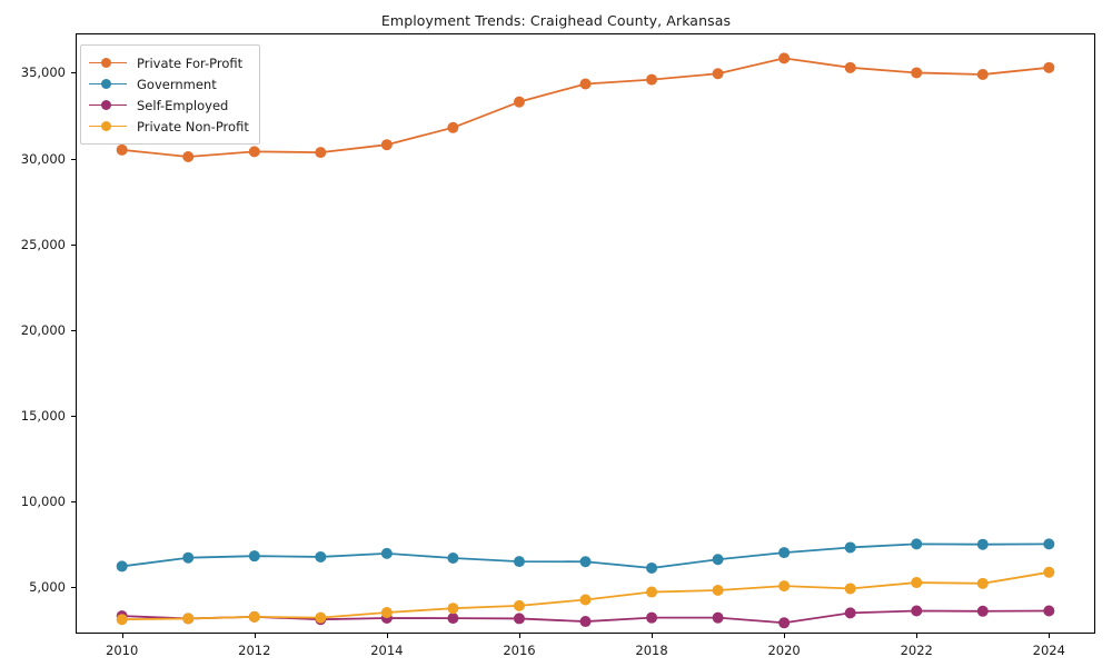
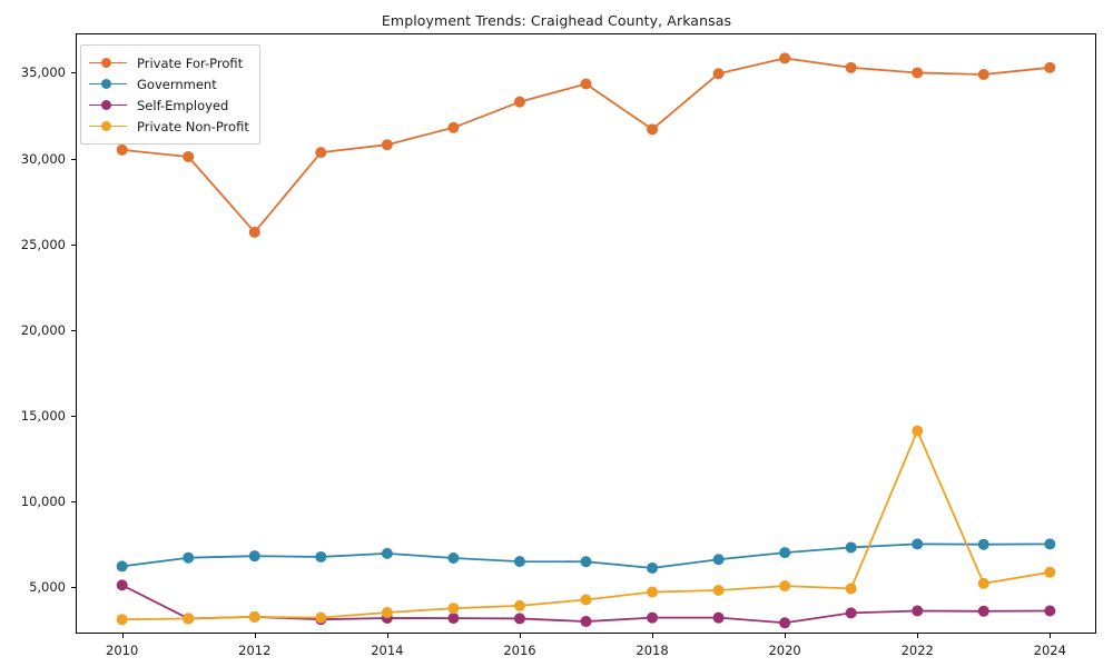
Self-Employed/2010: 3300 -> 5100
Private For-Profit/2012: 30400 -> 25700
Private For-Profit/2018: 34600 -> 31700
Private Non-Profit/2022: 5200 -> 14100
